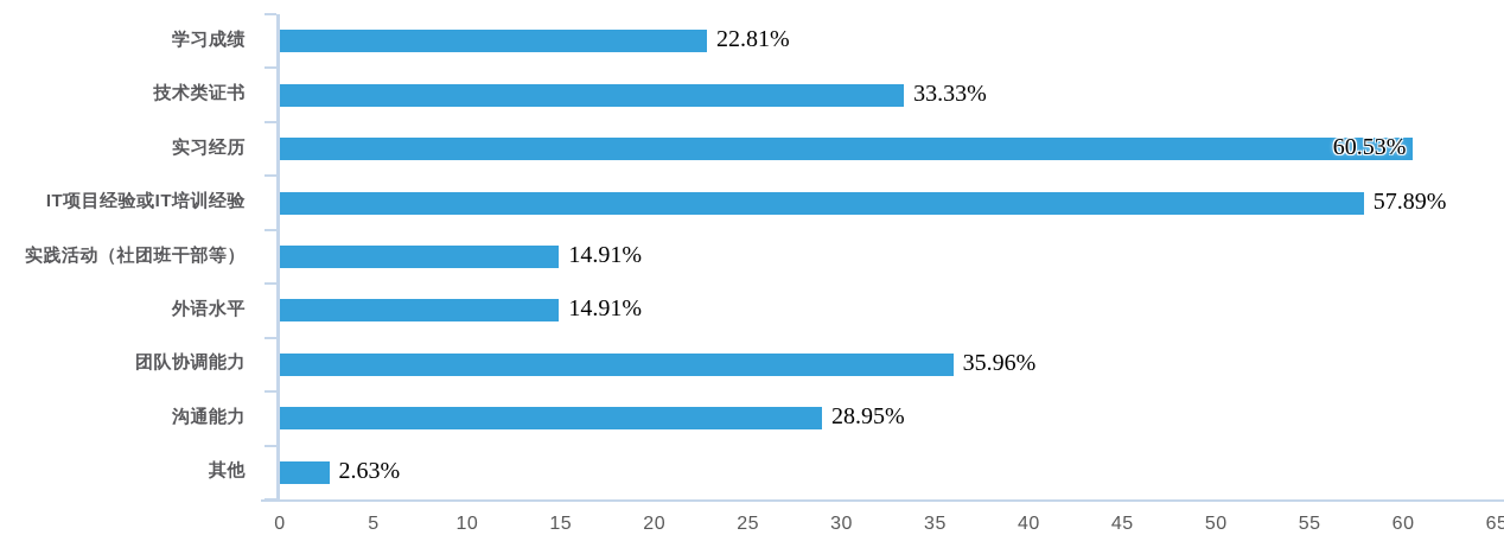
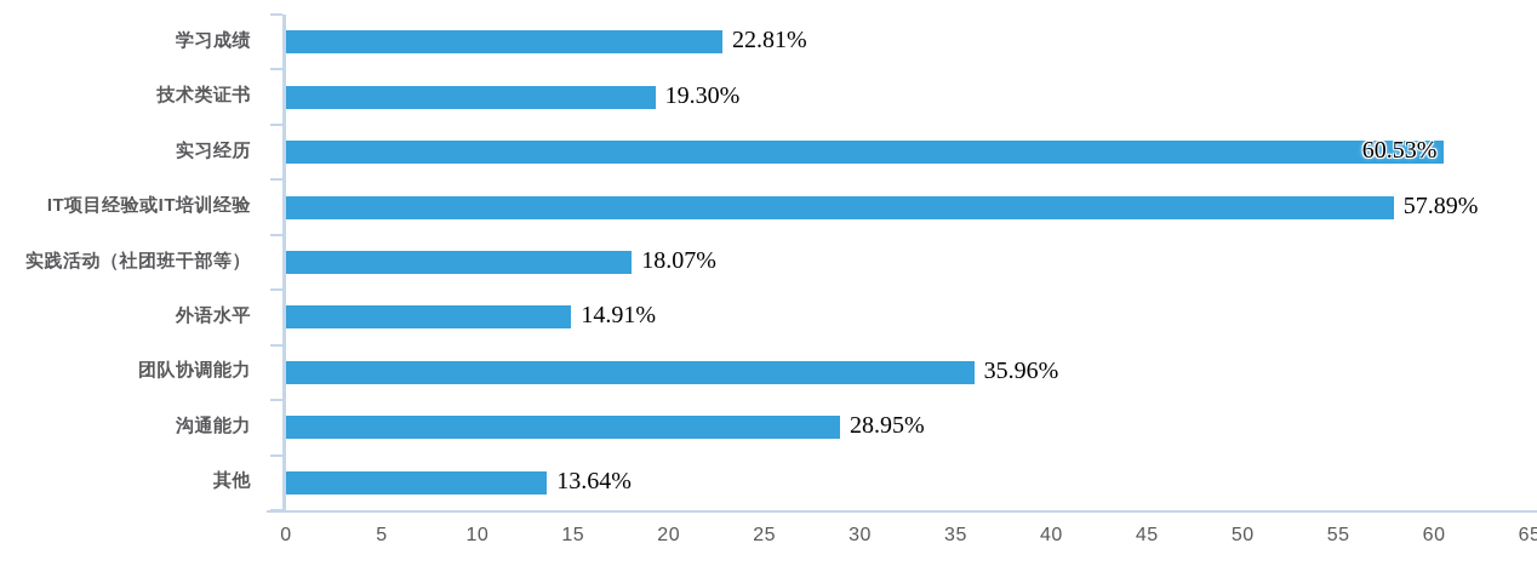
技术类证书: 33.33% -> 19.30%
实践活动（社团班干部等）: 14.91% -> 18.07%
其他: 2.63% -> 13.64%
